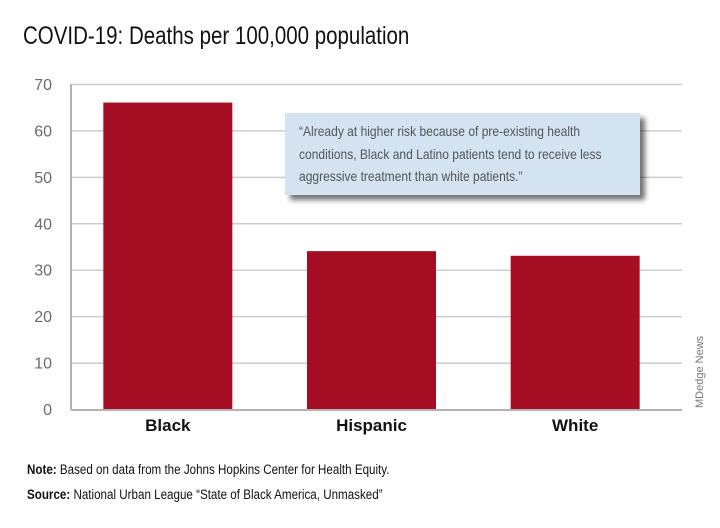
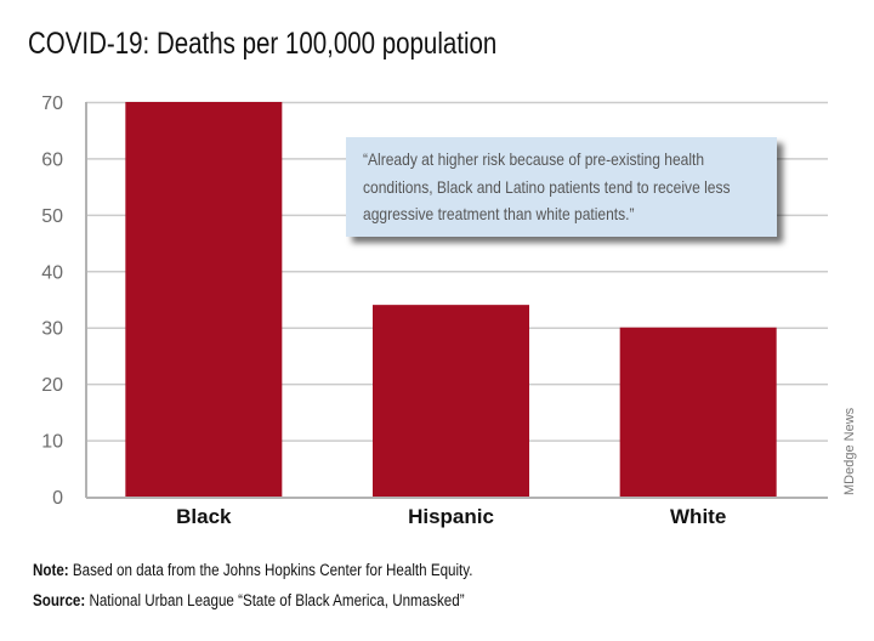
Black: 66 -> 70
White: 33 -> 30
